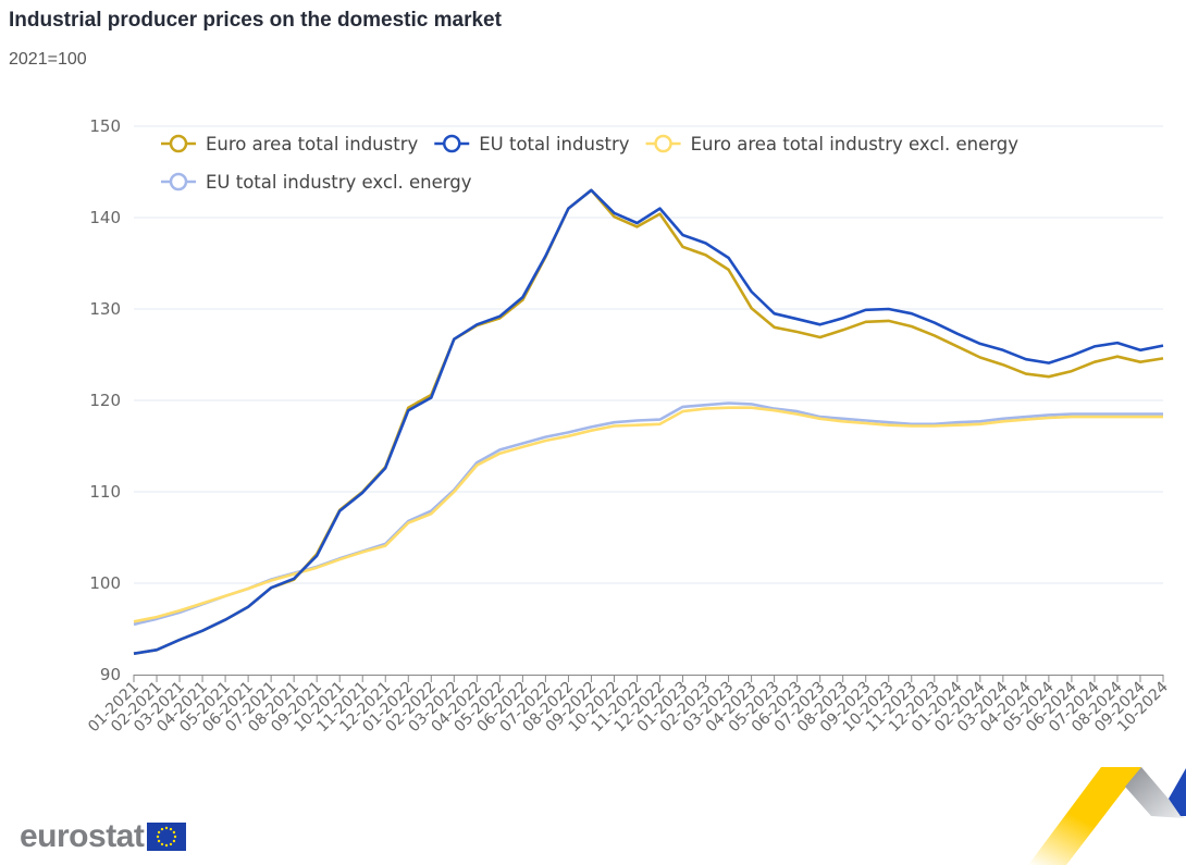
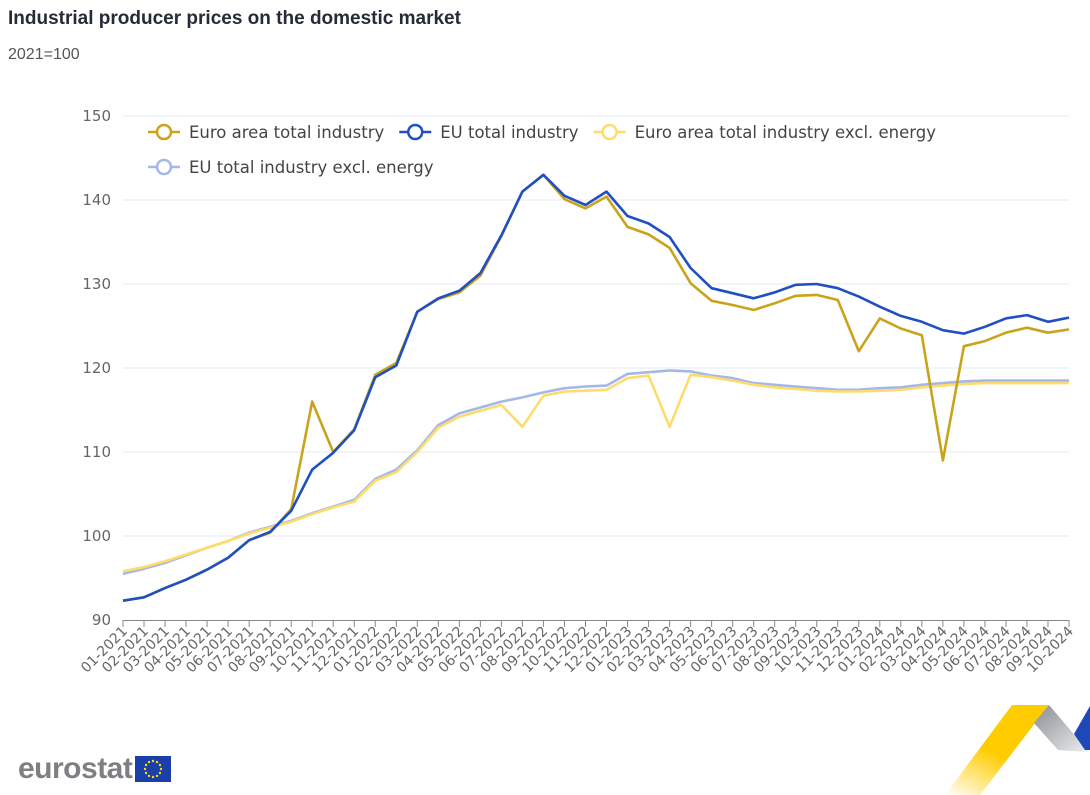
Euro area total industry/10-2021: 108 -> 116
Euro area total industry excl. energy/08-2022: 116 -> 113
Euro area total industry excl. energy/03-2023: 119 -> 113
Euro area total industry/12-2023: 127 -> 122
Euro area total industry/04-2024: 123 -> 109
